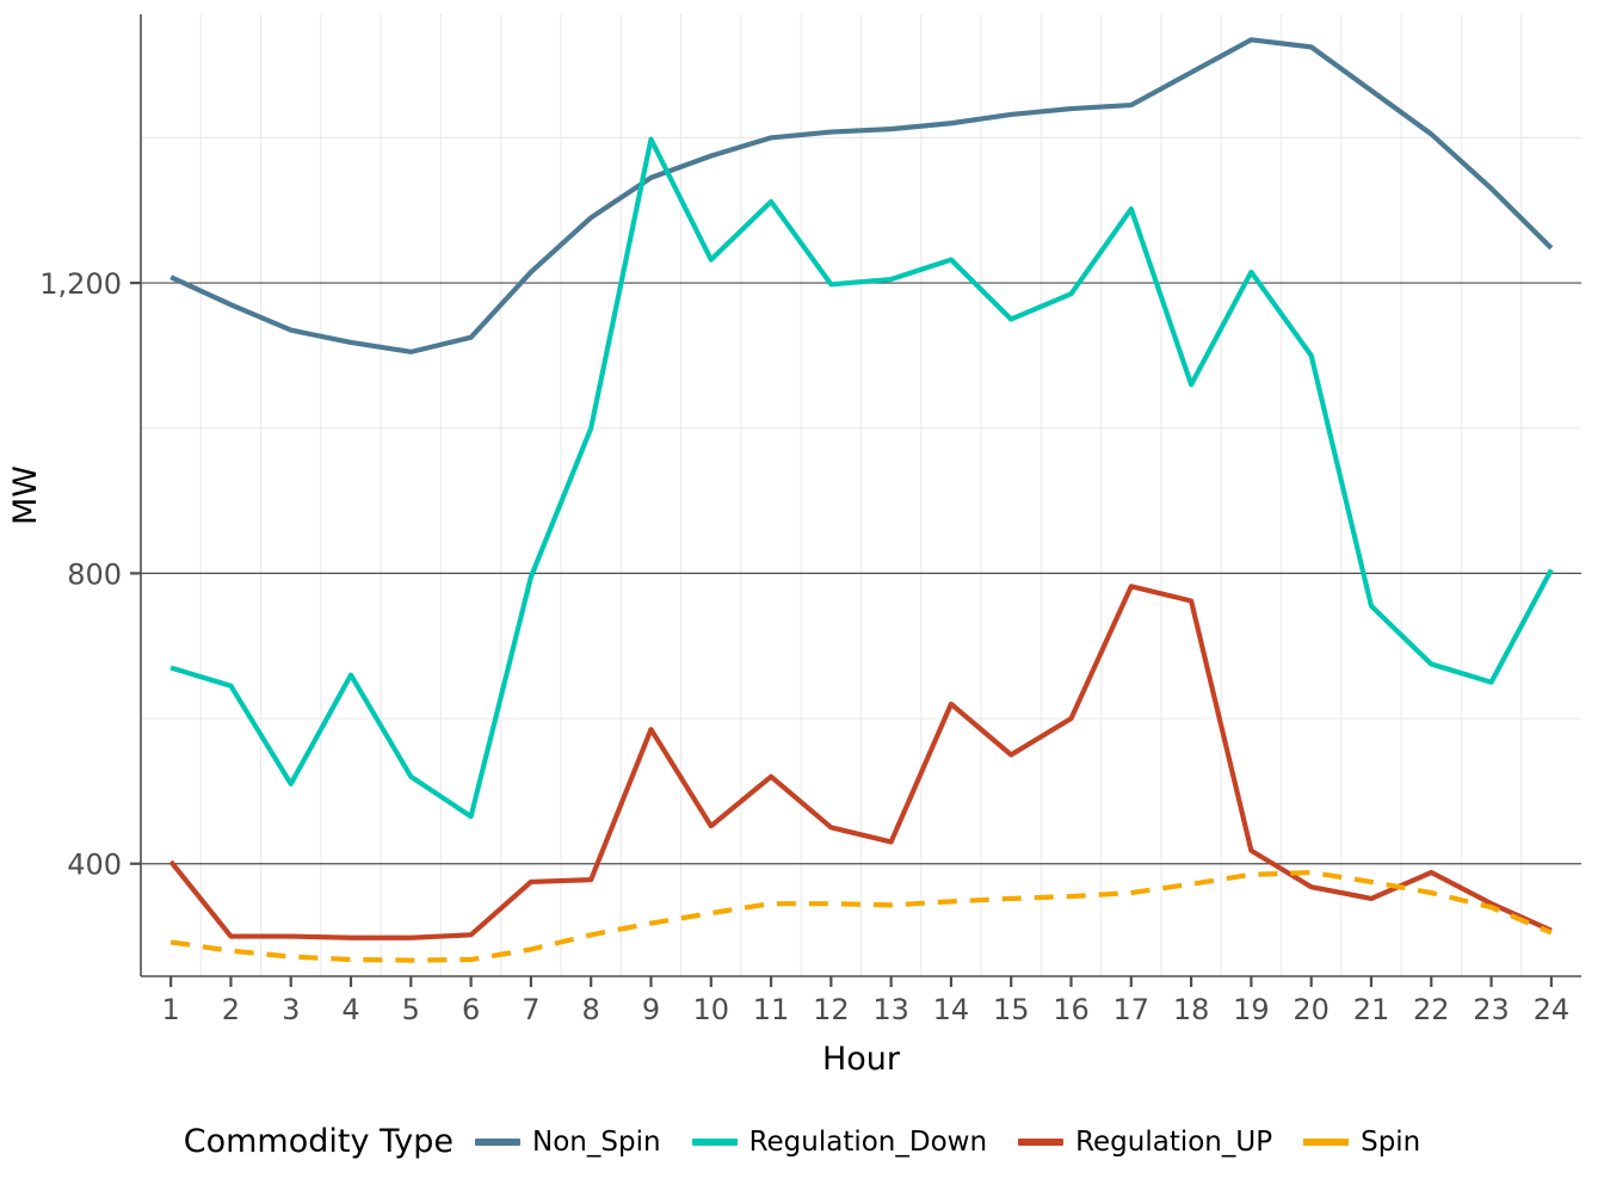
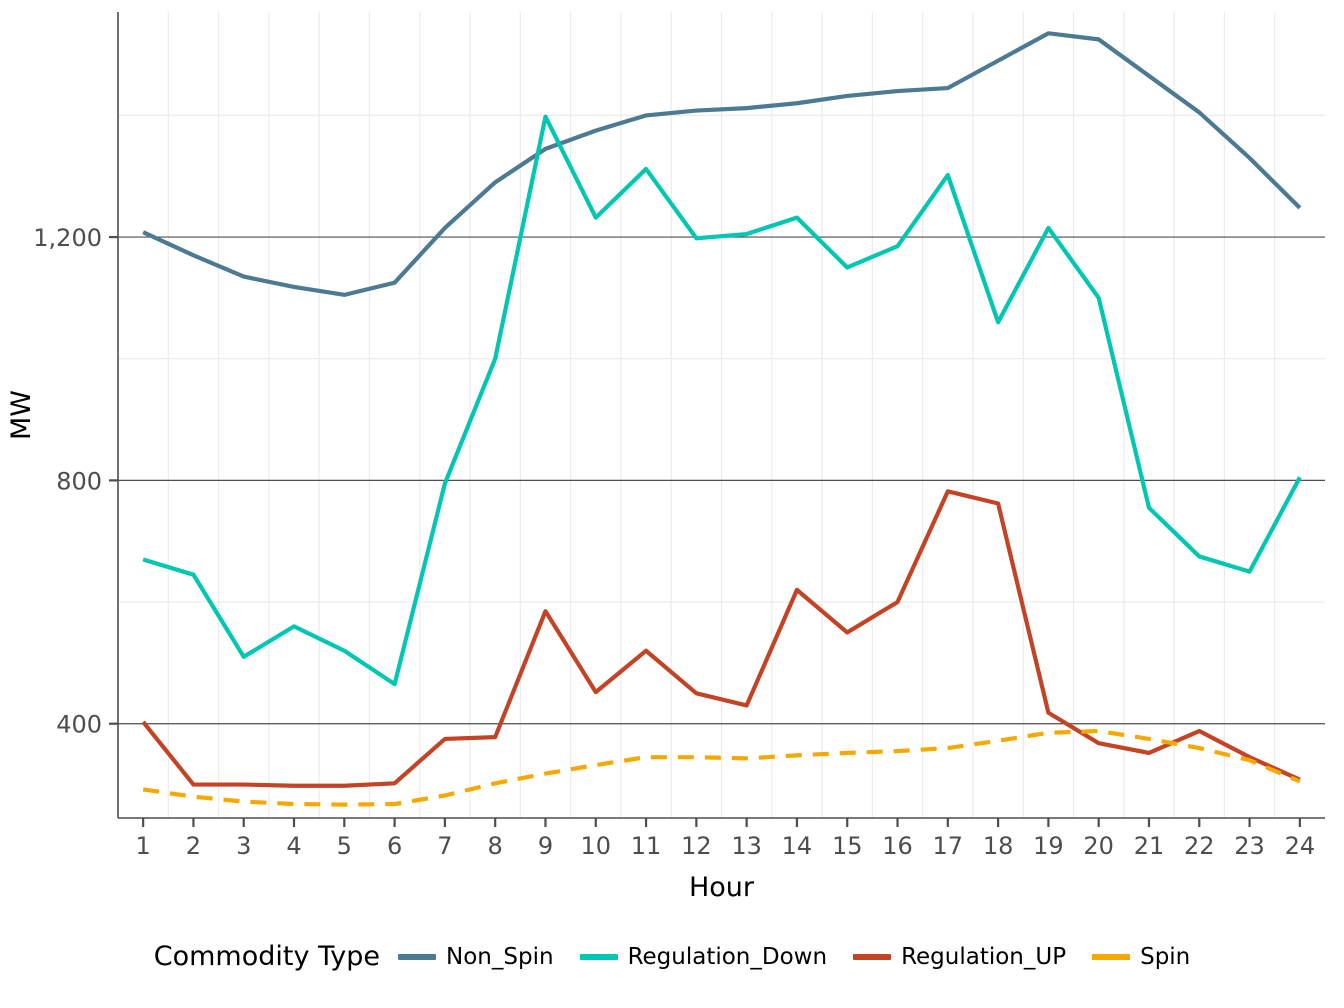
Regulation_Down/4: 660 -> 560
